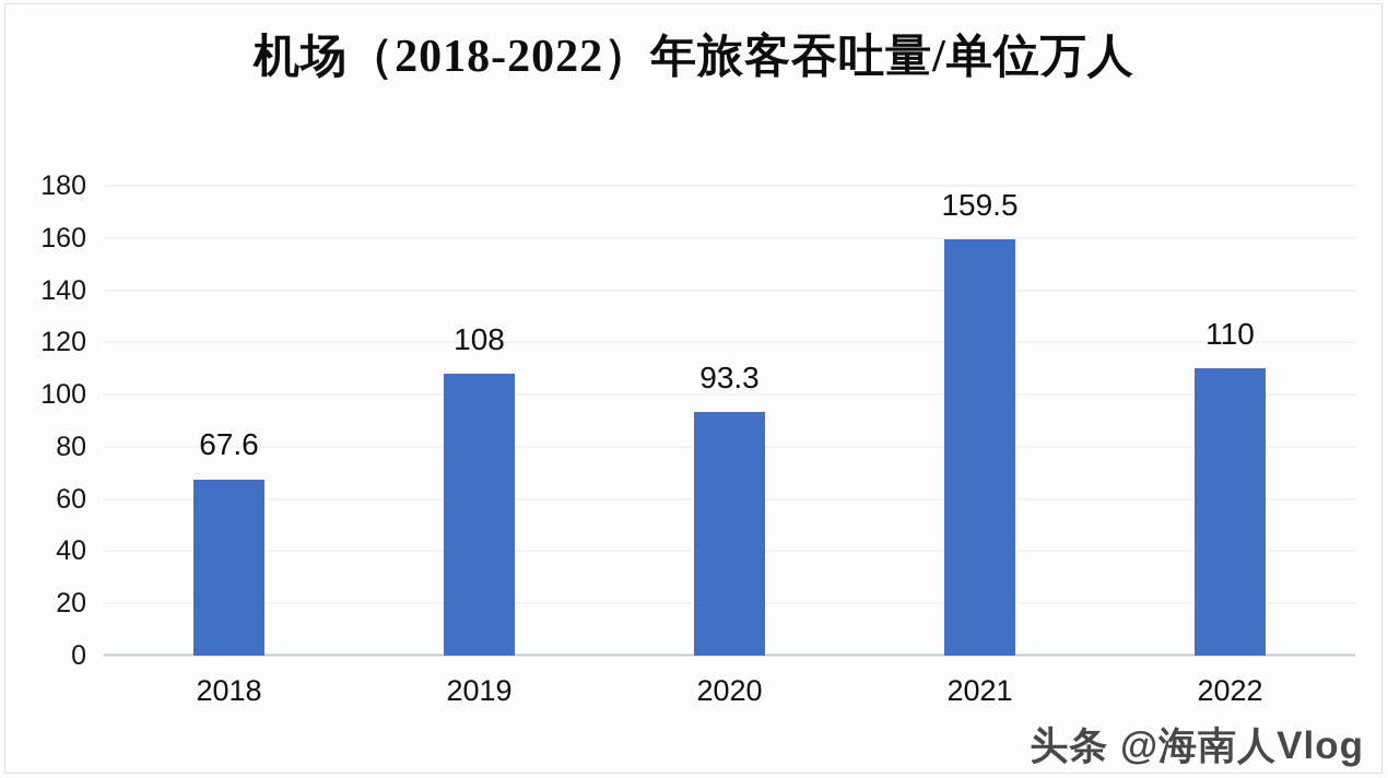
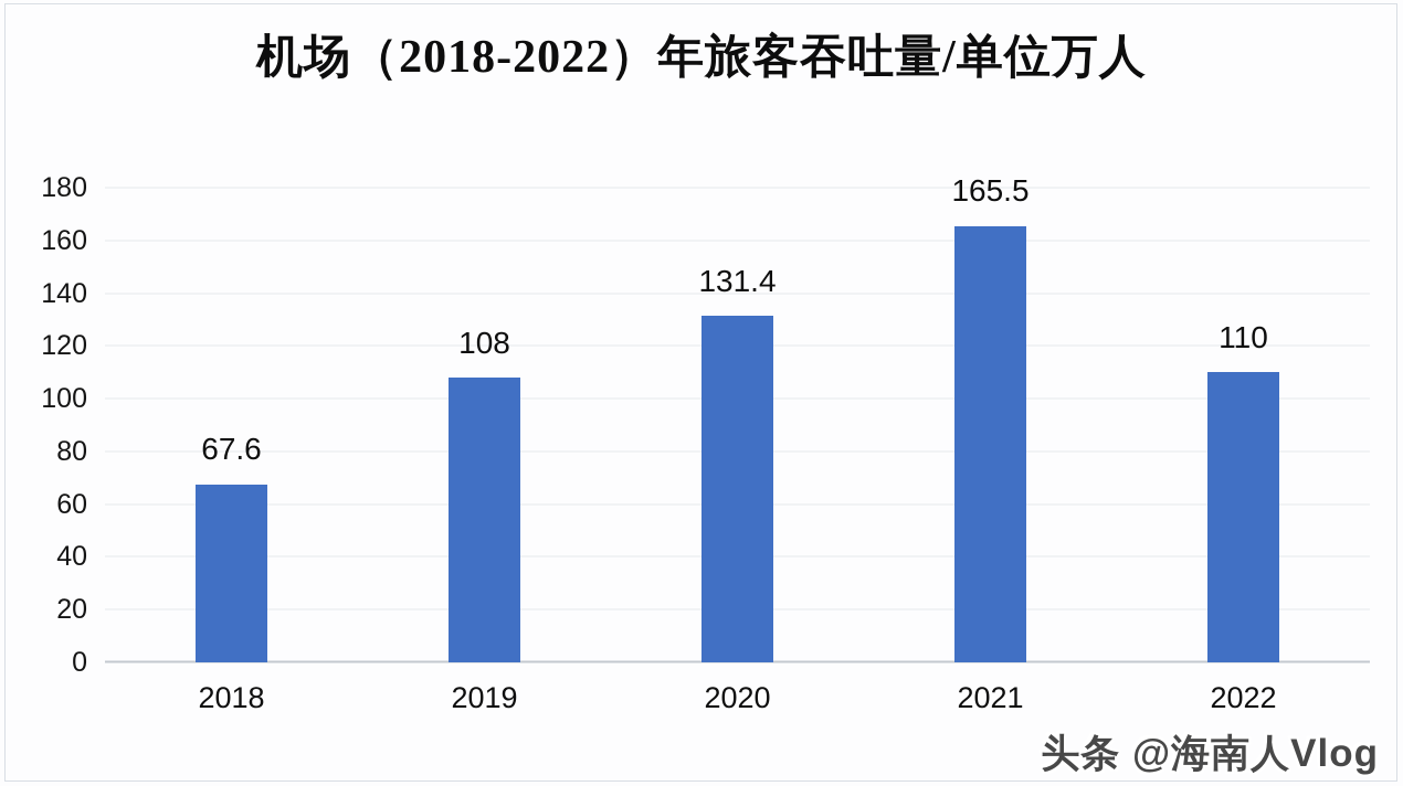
2020: 93.3 -> 131.4
2021: 159.5 -> 165.5
